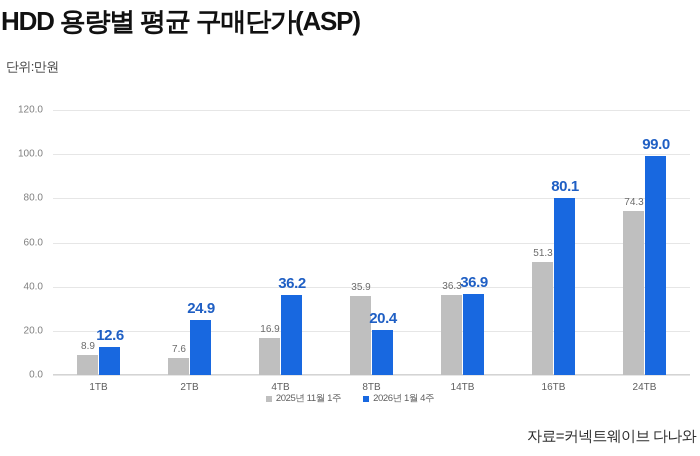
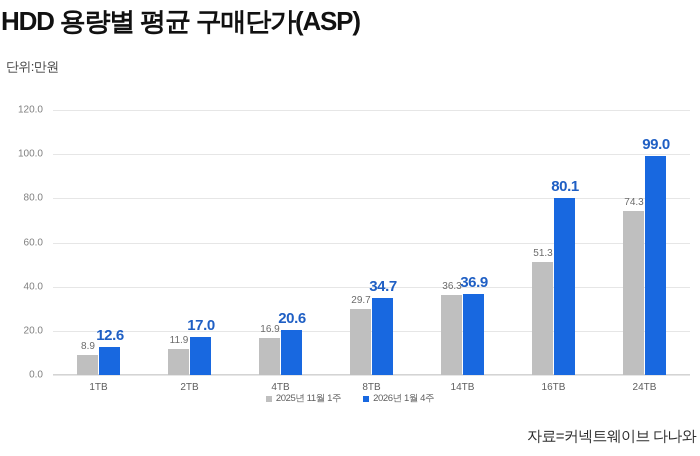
2025년 11월 1주/2TB: 7.6 -> 11.9
2026년 1월 4주/2TB: 24.9 -> 17.0
2026년 1월 4주/4TB: 36.2 -> 20.6
2025년 11월 1주/8TB: 35.9 -> 29.7
2026년 1월 4주/8TB: 20.4 -> 34.7
